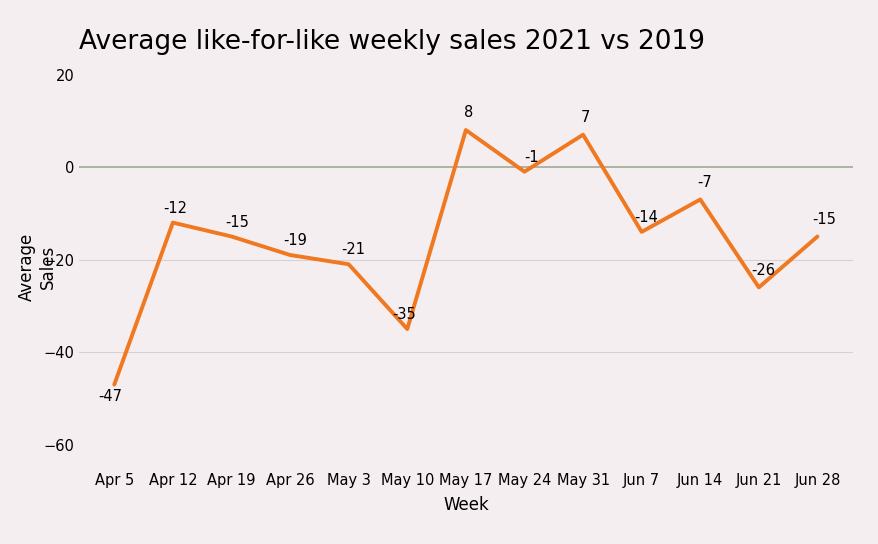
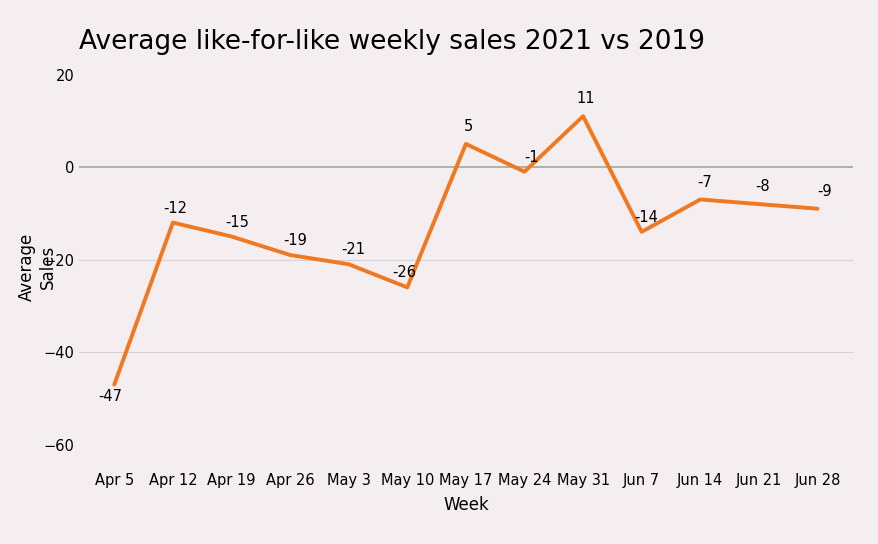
May 10: -35 -> -26
May 17: 8 -> 5
May 31: 7 -> 11
Jun 21: -26 -> -8
Jun 28: -15 -> -9
